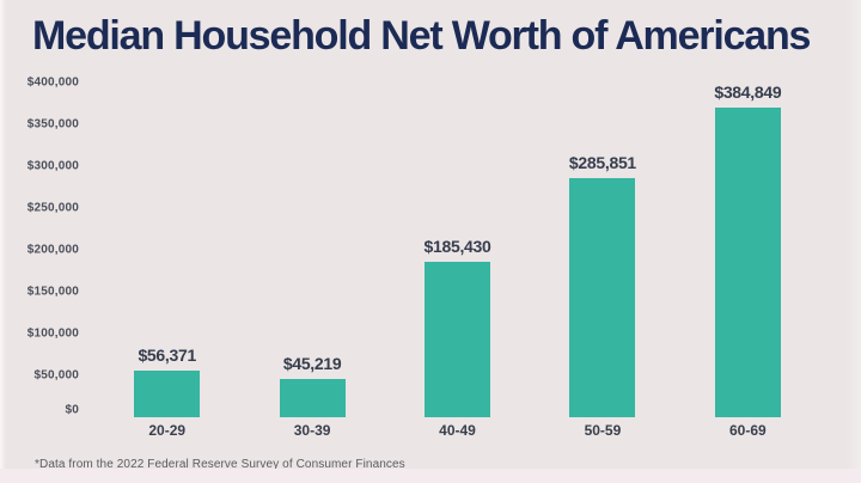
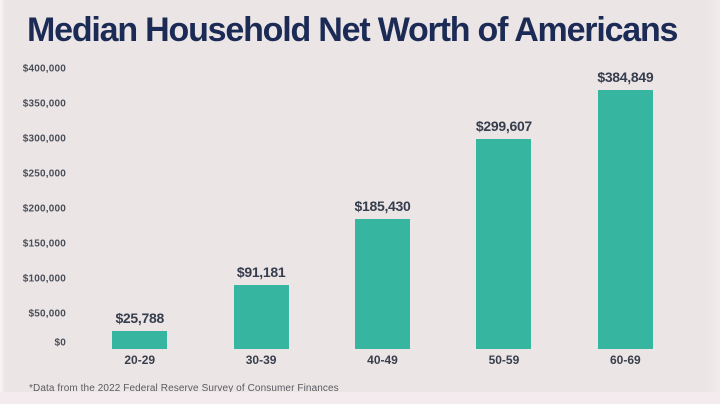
20-29: $56,371 -> $25,788
30-39: $45,219 -> $91,181
50-59: $285,851 -> $299,607
